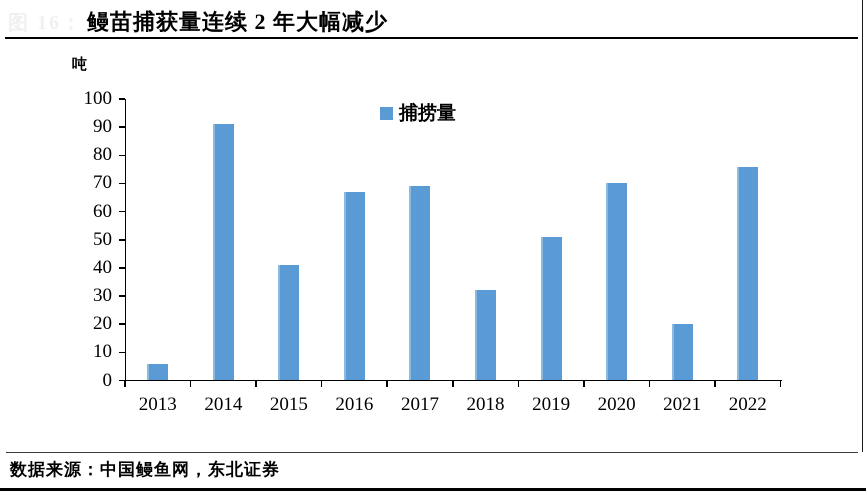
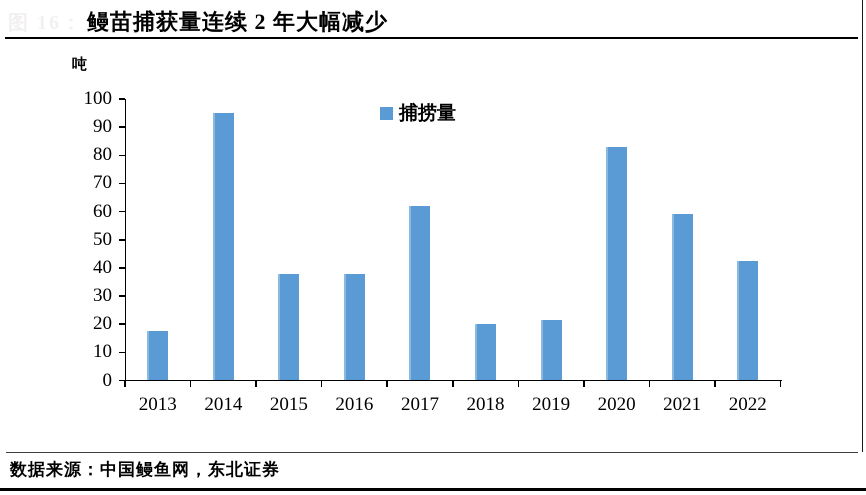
2013: 6 -> 18
2014: 91 -> 95
2015: 41 -> 38
2016: 67 -> 38
2017: 69 -> 62
2018: 32 -> 20
2019: 51 -> 22
2020: 70 -> 83
2021: 20 -> 59
2022: 76 -> 42
